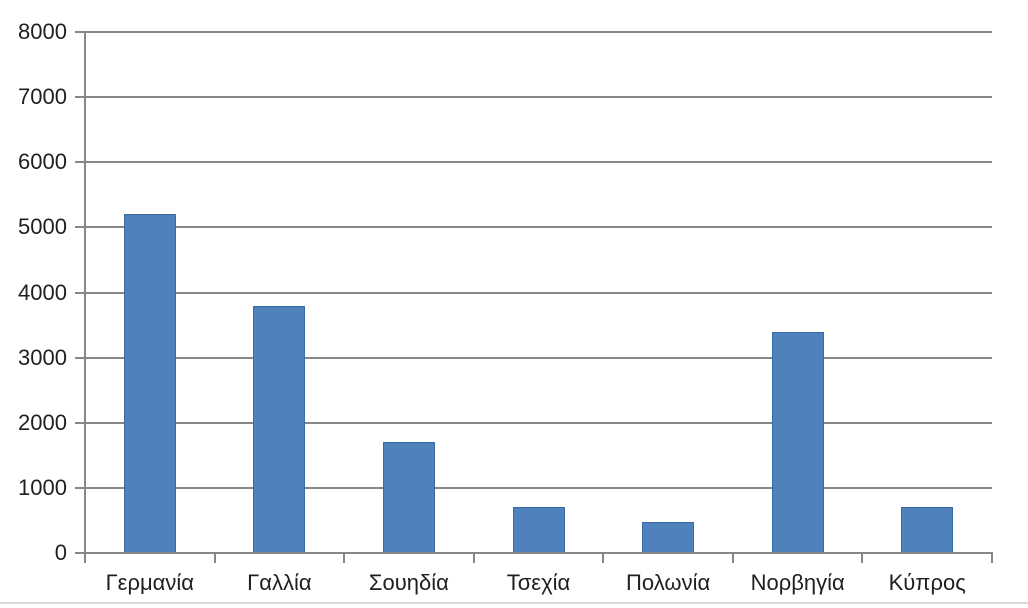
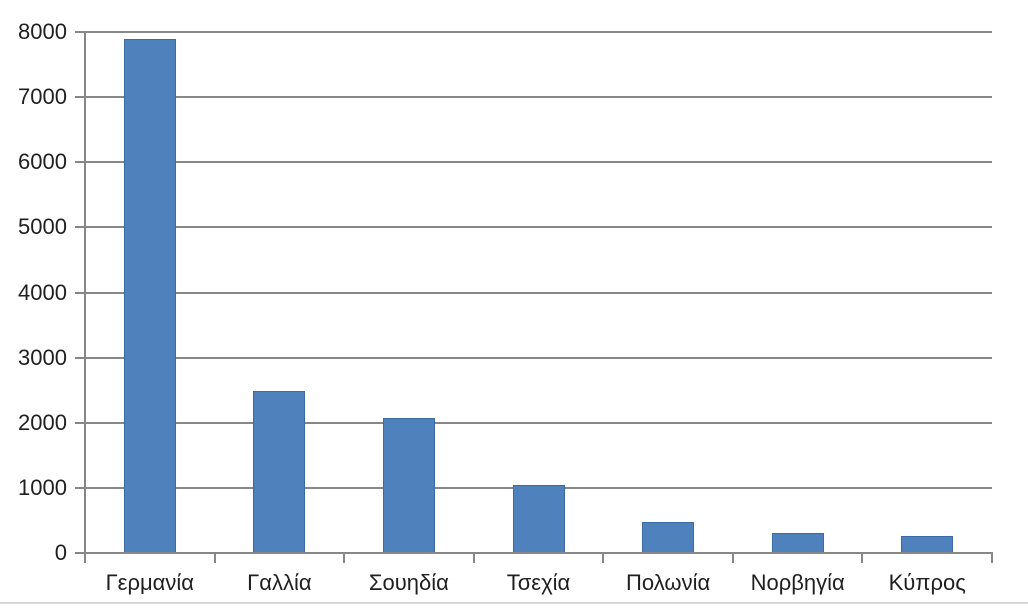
Γερμανία: 5200 -> 7900
Γαλλία: 3800 -> 2500
Σουηδία: 1700 -> 2100
Τσεχία: 700 -> 1000
Νορβηγία: 3400 -> 300
Κύπρος: 700 -> 300
